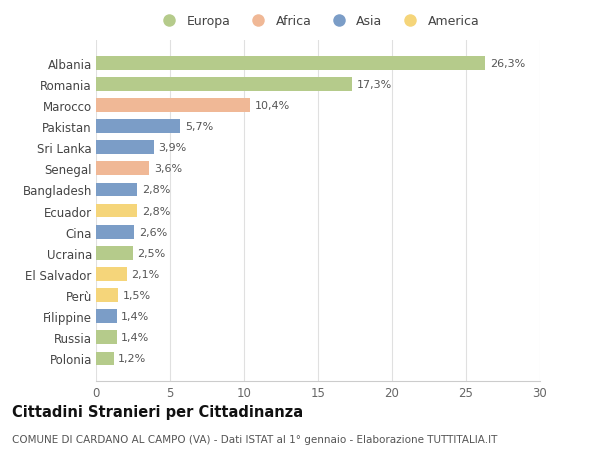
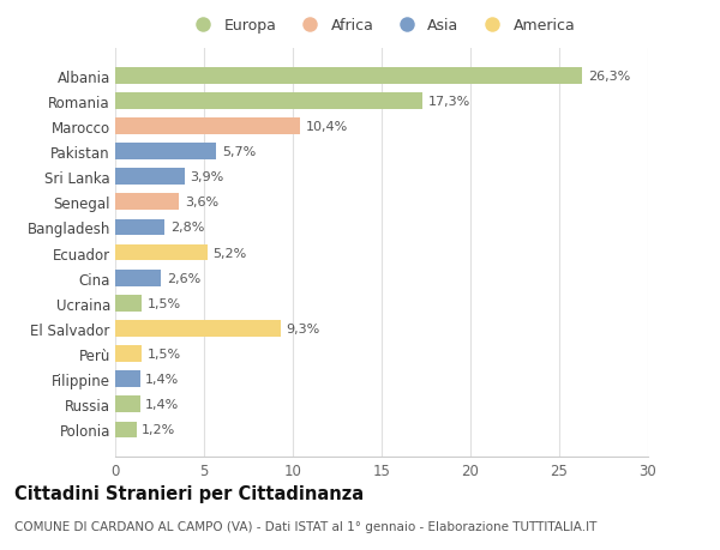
Ecuador: 2,8% -> 5,2%
Ucraina: 2,5% -> 1,5%
El Salvador: 2,1% -> 9,3%
